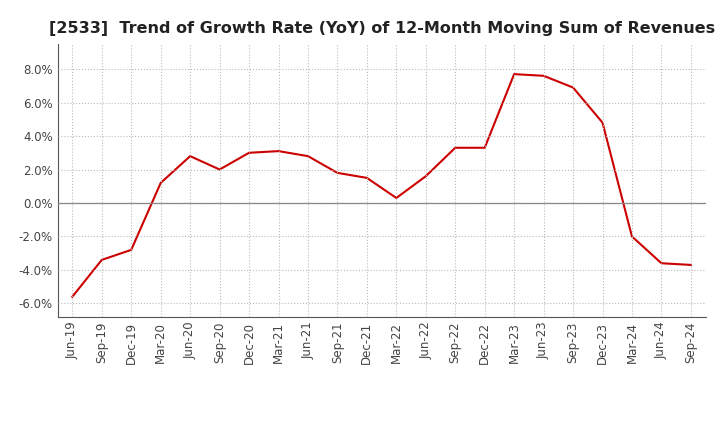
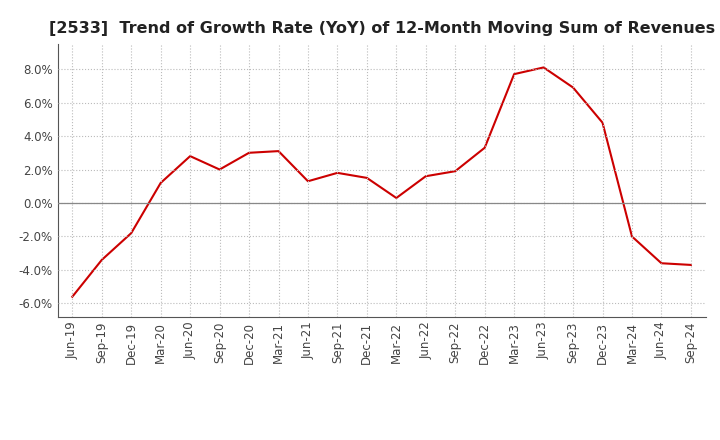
Dec-19: -2.8% -> -1.8%
Jun-21: 2.8% -> 1.3%
Sep-22: 3.3% -> 1.9%
Jun-23: 7.6% -> 8.1%
